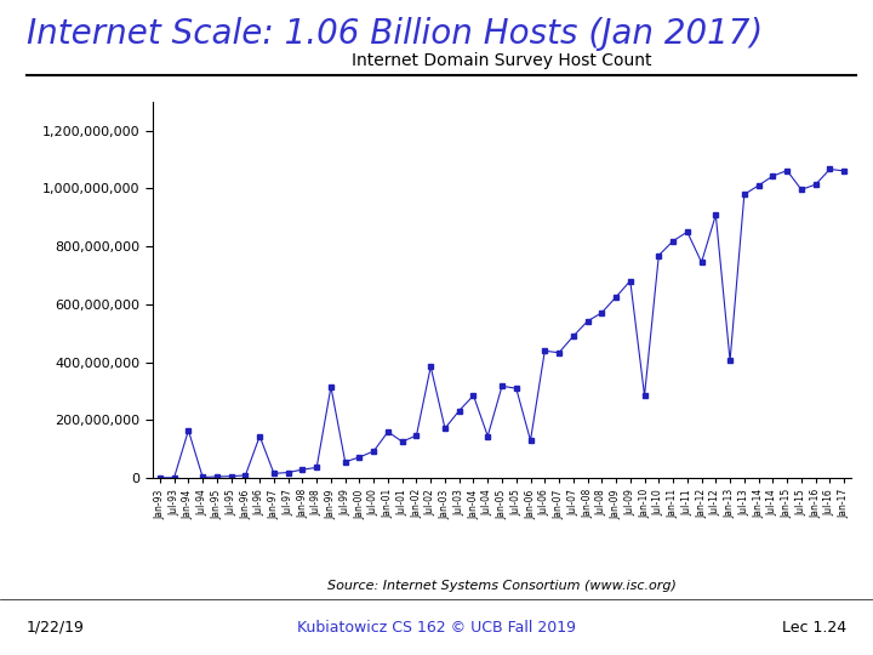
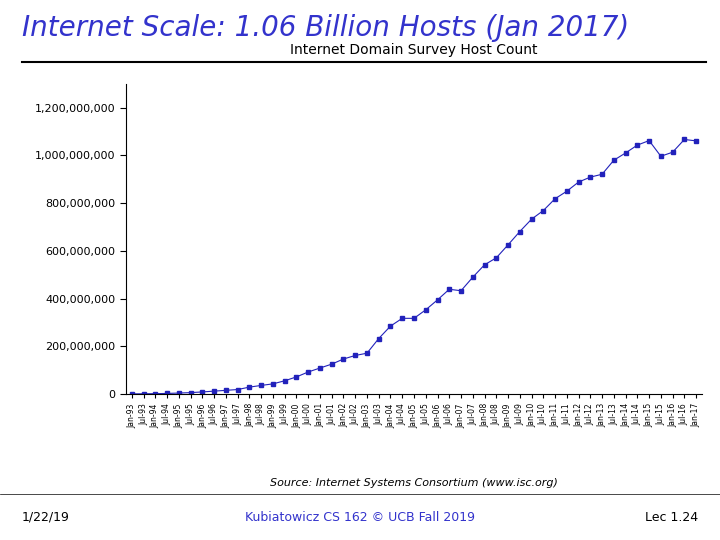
Jan-94: 165,000,000 -> 2,000,000
Jul-96: 145,000,000 -> 13,000,000
Jan-99: 315,000,000 -> 43,000,000
Jan-01: 160,000,000 -> 110,000,000
Jul-02: 385,000,000 -> 162,000,000
Jul-04: 145,000,000 -> 318,000,000
Jul-05: 310,000,000 -> 353,000,000
Jan-06: 130,000,000 -> 395,000,000
Jan-10: 285,000,000 -> 733,000,000
Jan-12: 745,000,000 -> 888,000,000
Jan-13: 405,000,000 -> 921,000,000
